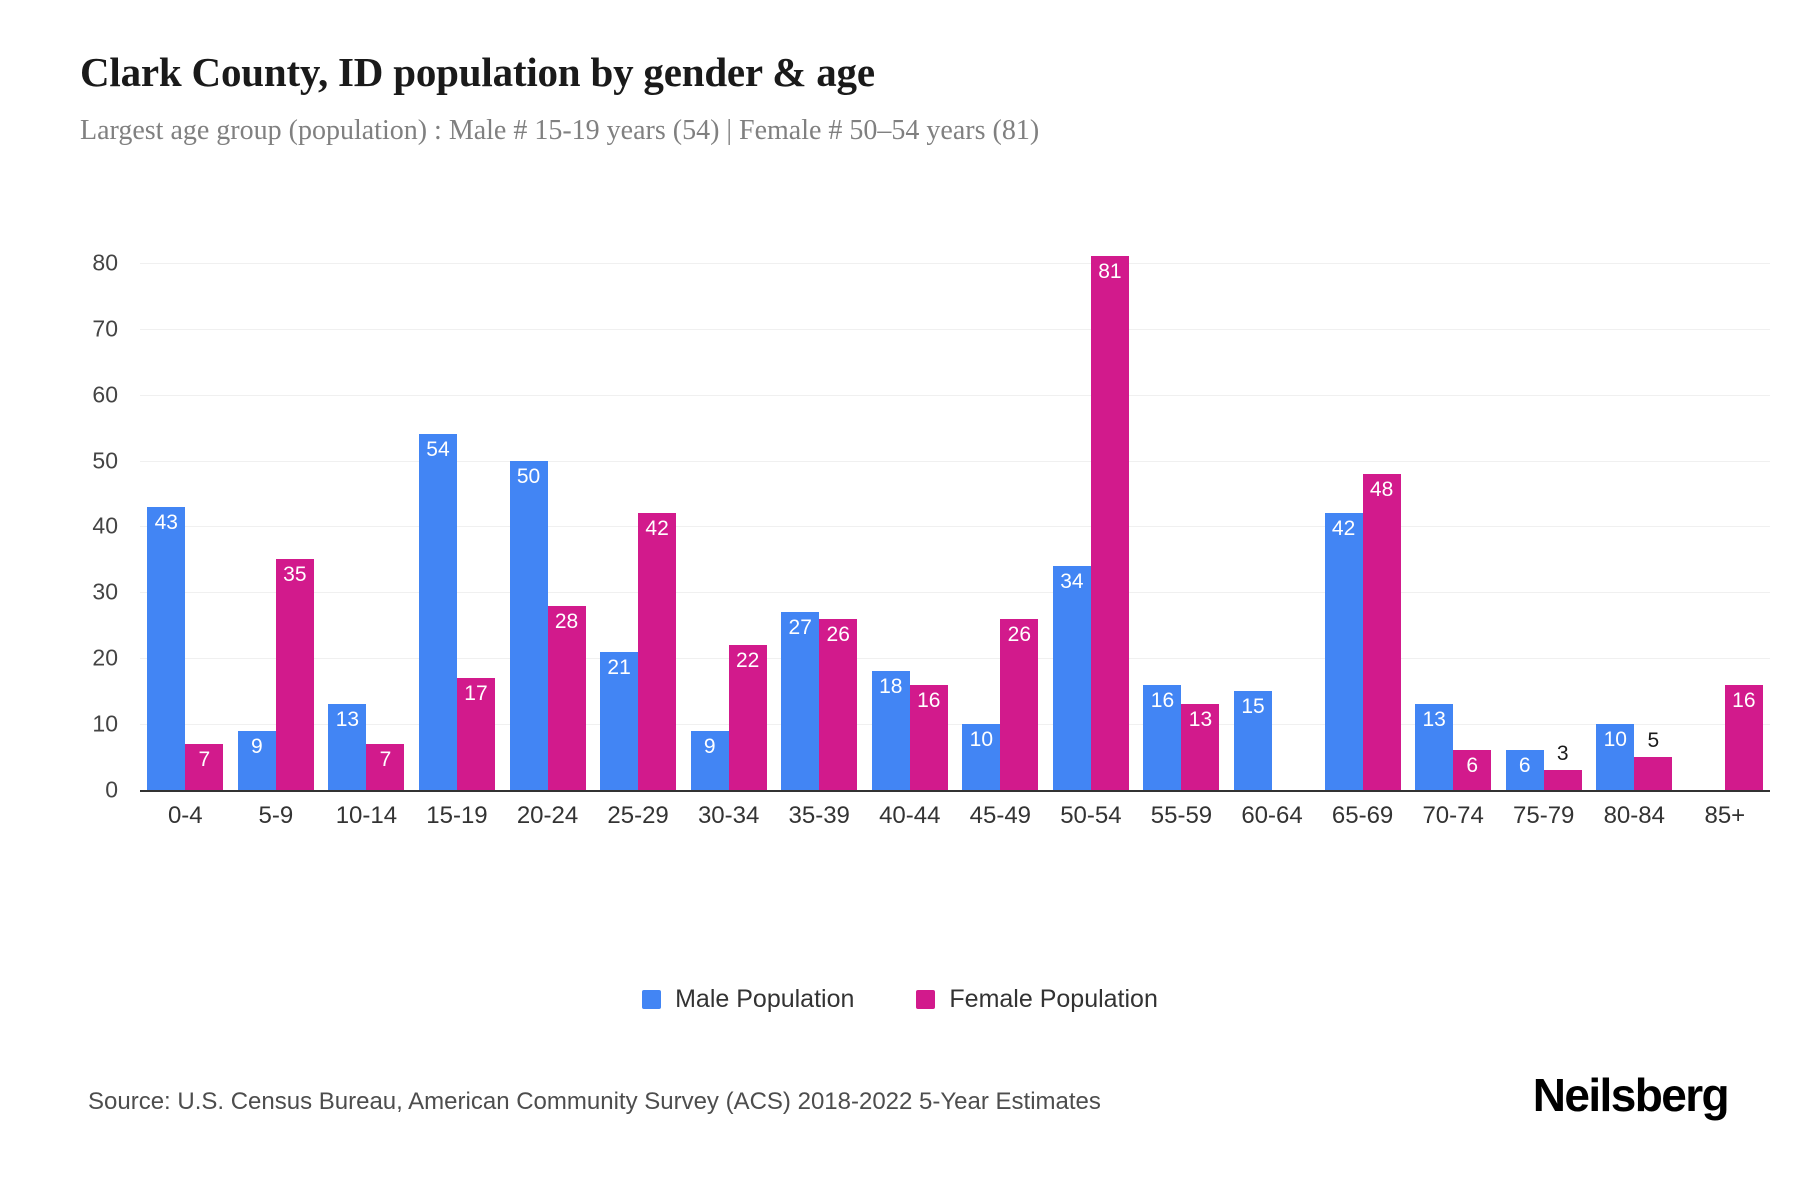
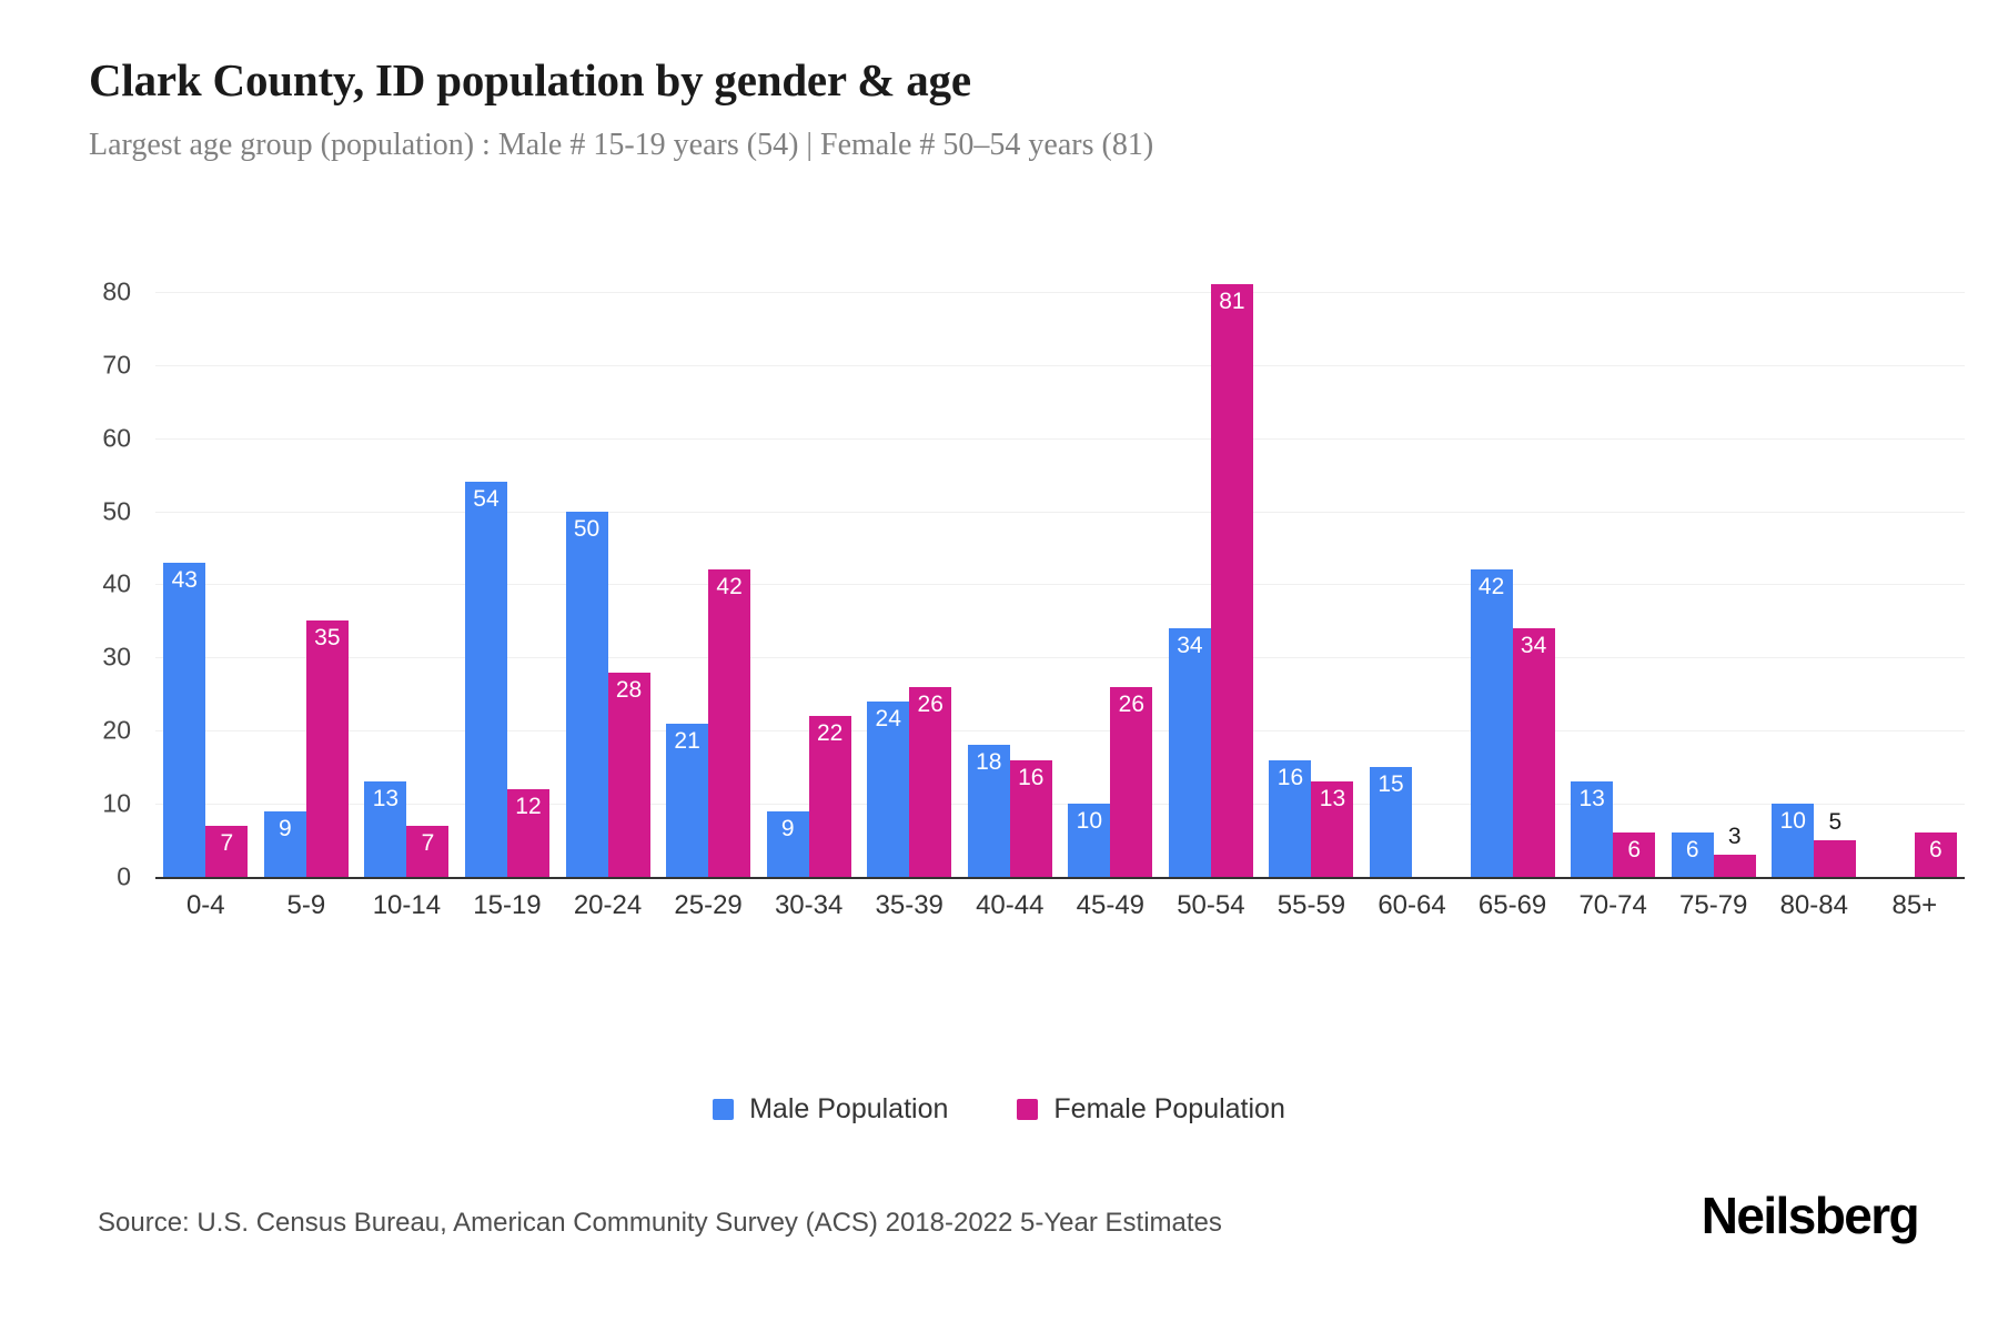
Female Population/15-19: 17 -> 12
Male Population/35-39: 27 -> 24
Female Population/65-69: 48 -> 34
Female Population/85+: 16 -> 6
